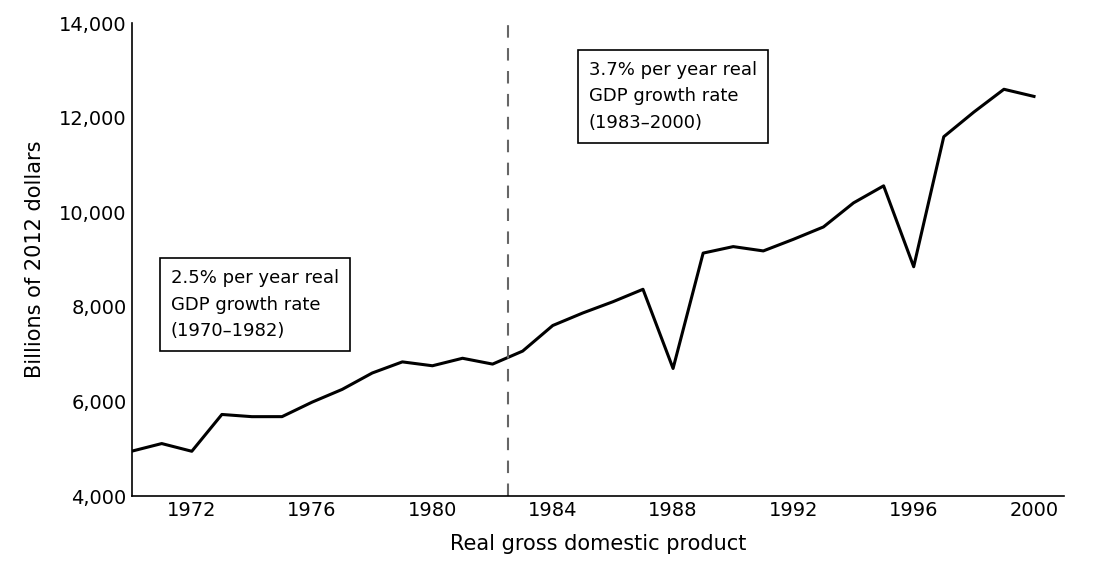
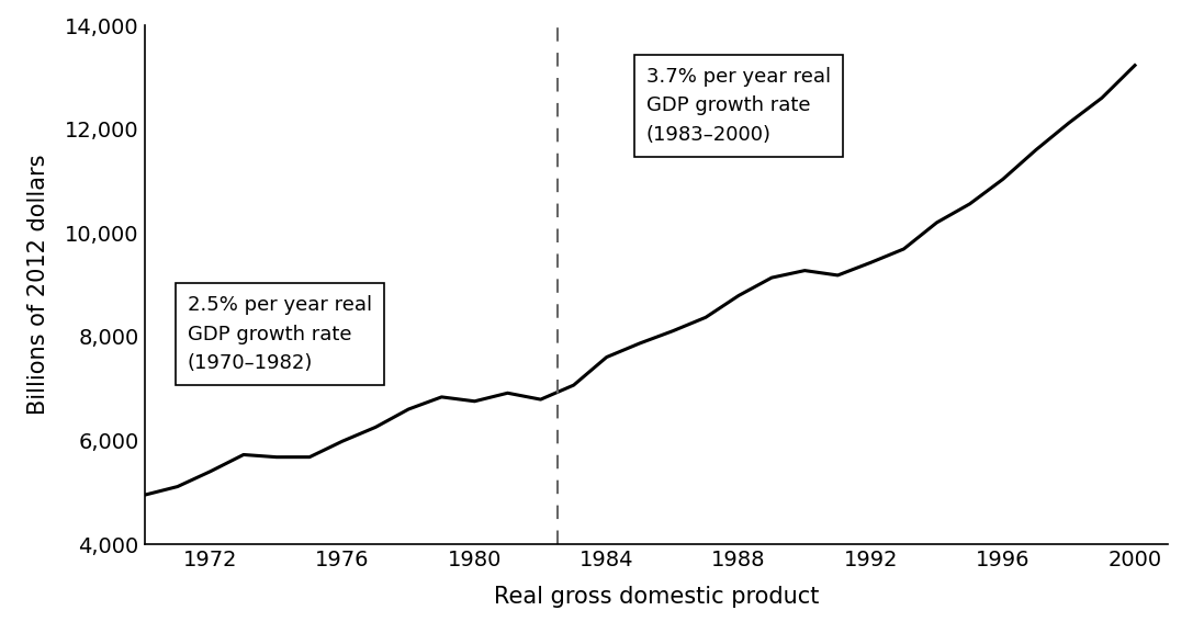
1972: 4,950 -> 5,410
1988: 6,700 -> 8,790
1996: 8,850 -> 11,030
2000: 12,450 -> 13,230
